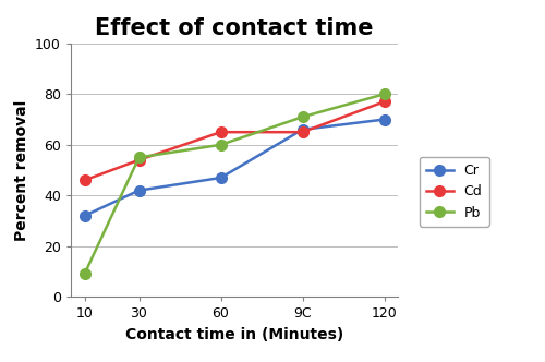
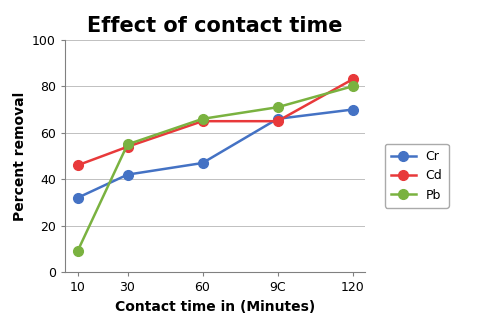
Pb/60: 60 -> 66
Cd/120: 77 -> 83
